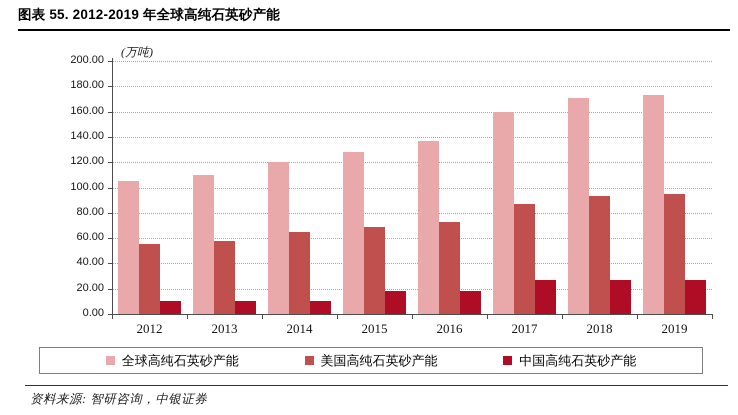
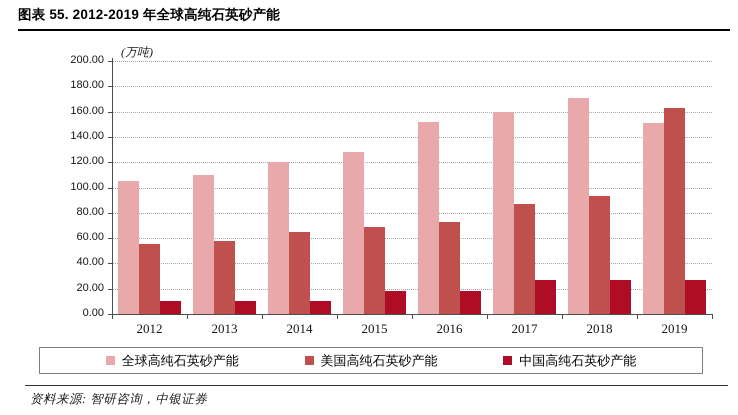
全球高纯石英砂产能/2016: 137 -> 152
全球高纯石英砂产能/2019: 173 -> 151
美国高纯石英砂产能/2019: 95 -> 163
